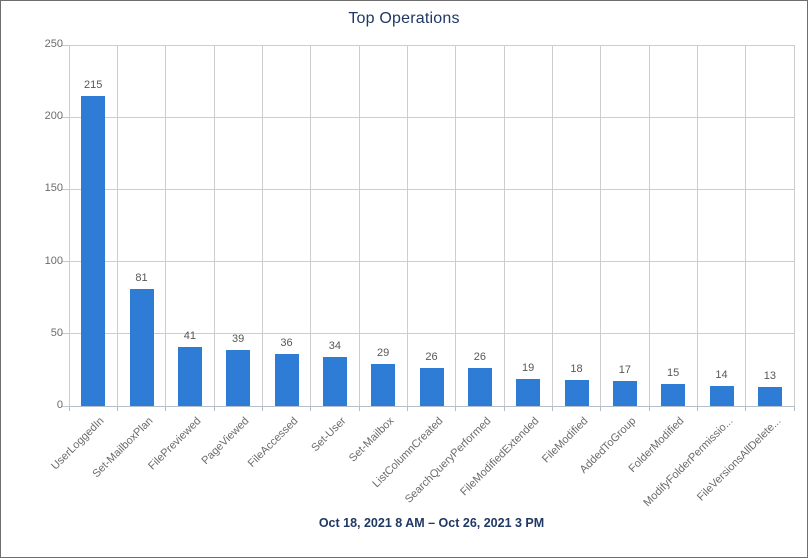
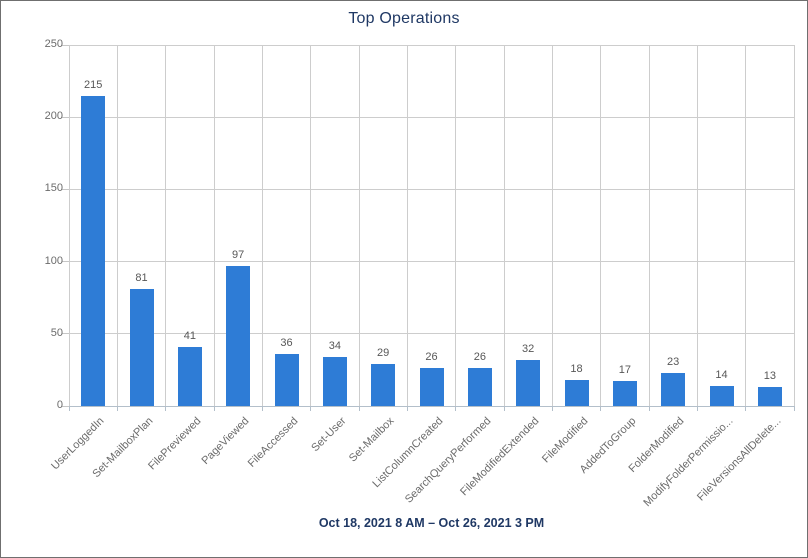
PageViewed: 39 -> 97
FileModifiedExtended: 19 -> 32
FolderModified: 15 -> 23
